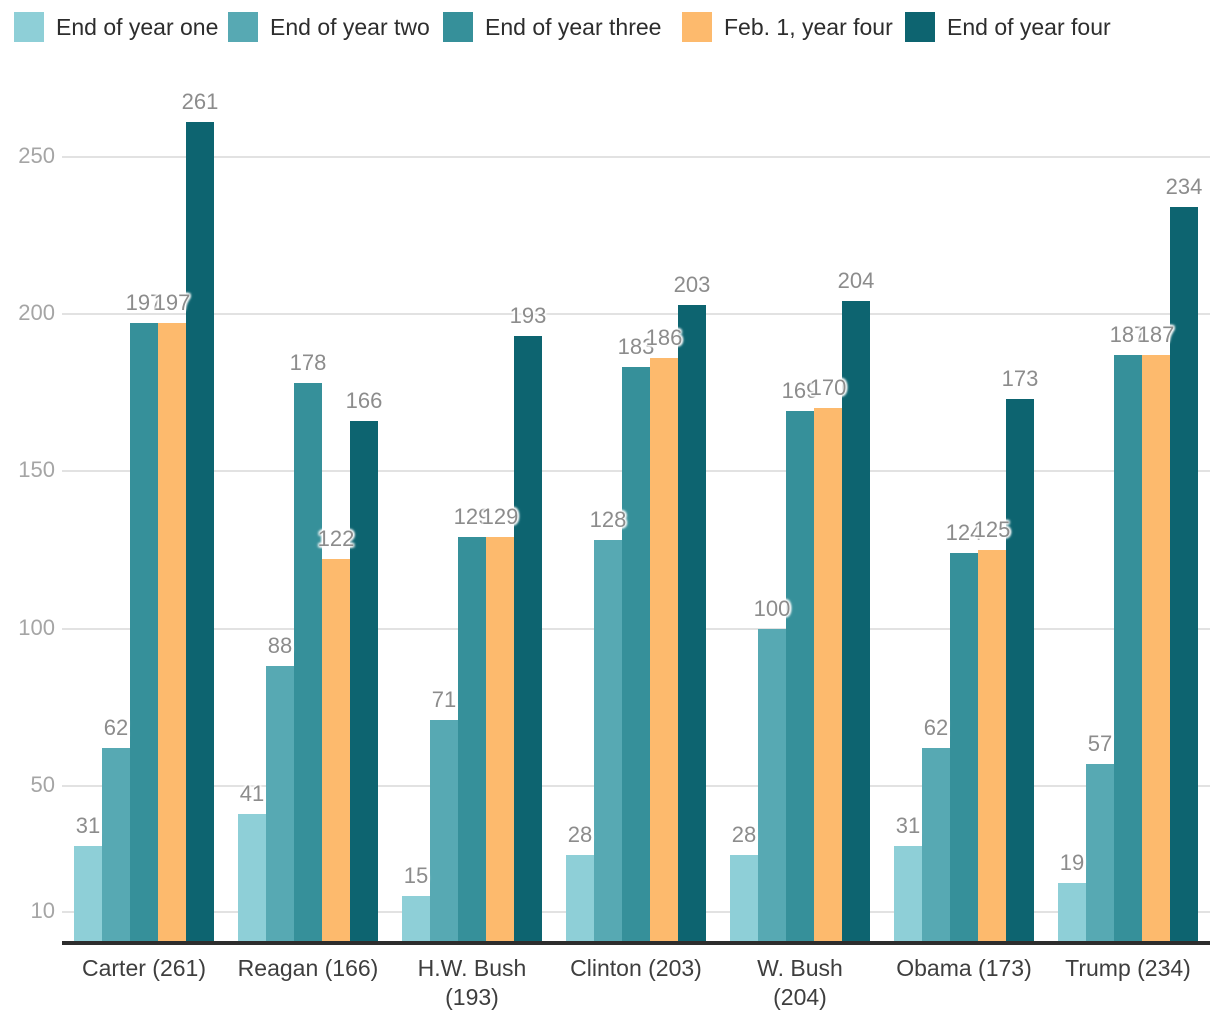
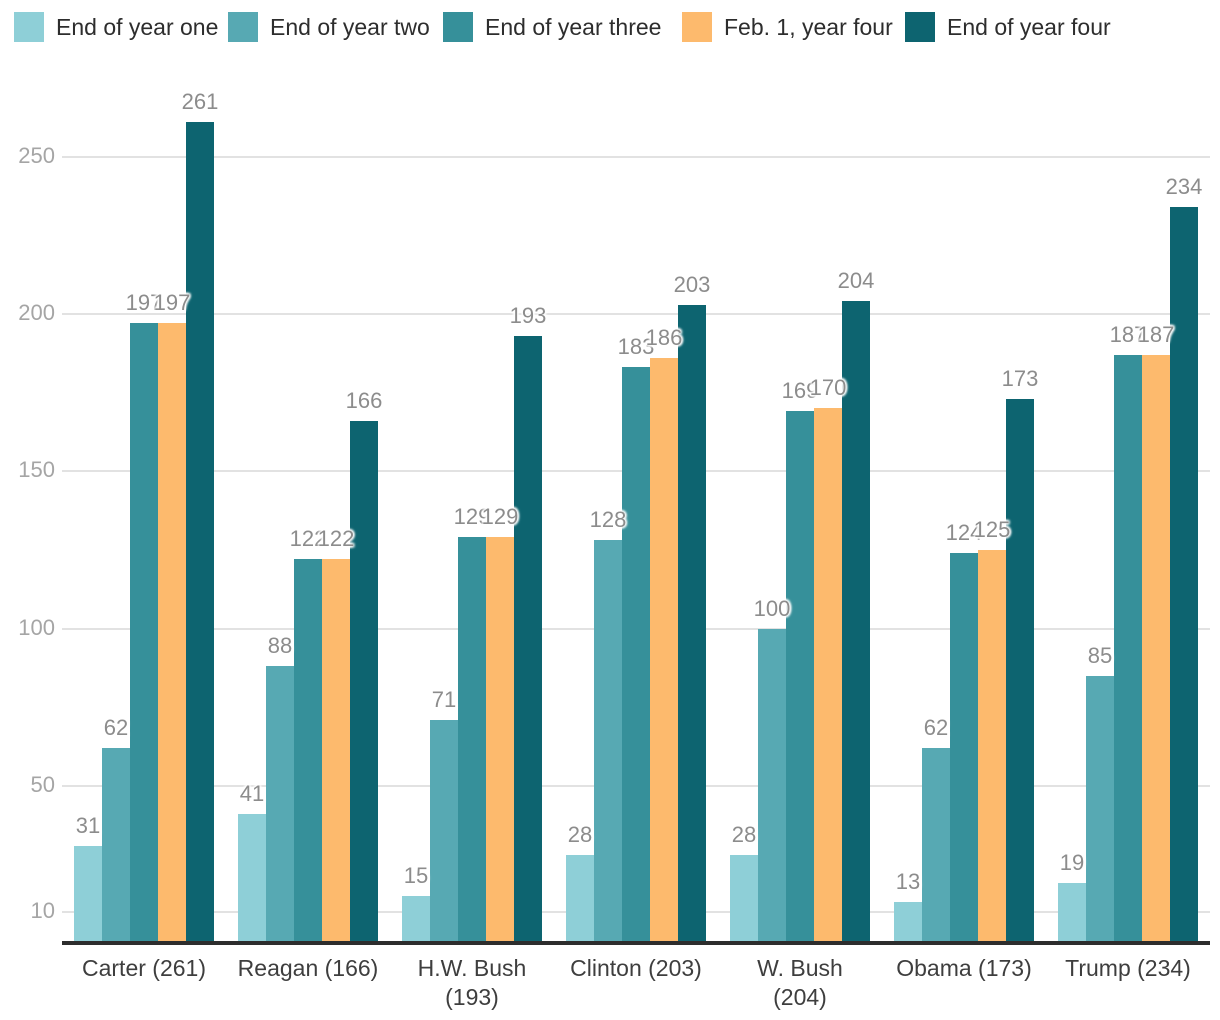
End of year three/Reagan (166): 178 -> 122
End of year one/Obama (173): 31 -> 13
End of year two/Trump (234): 57 -> 85
